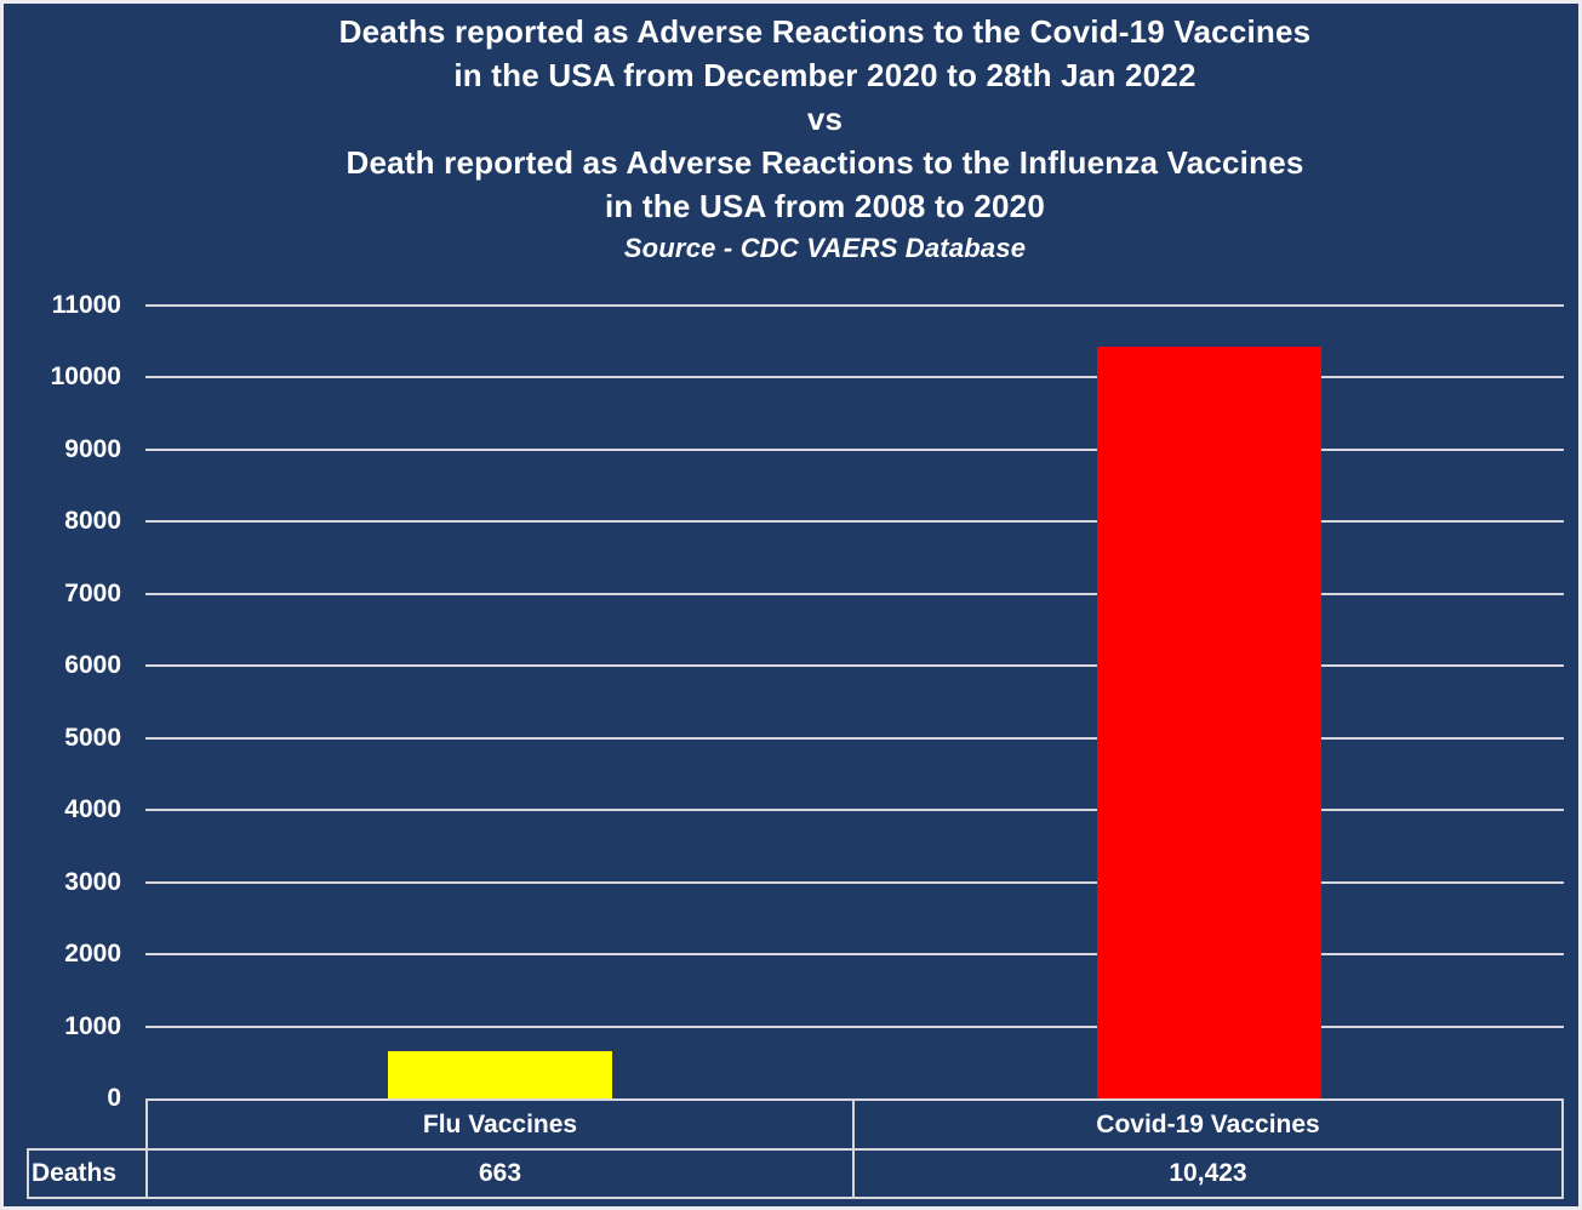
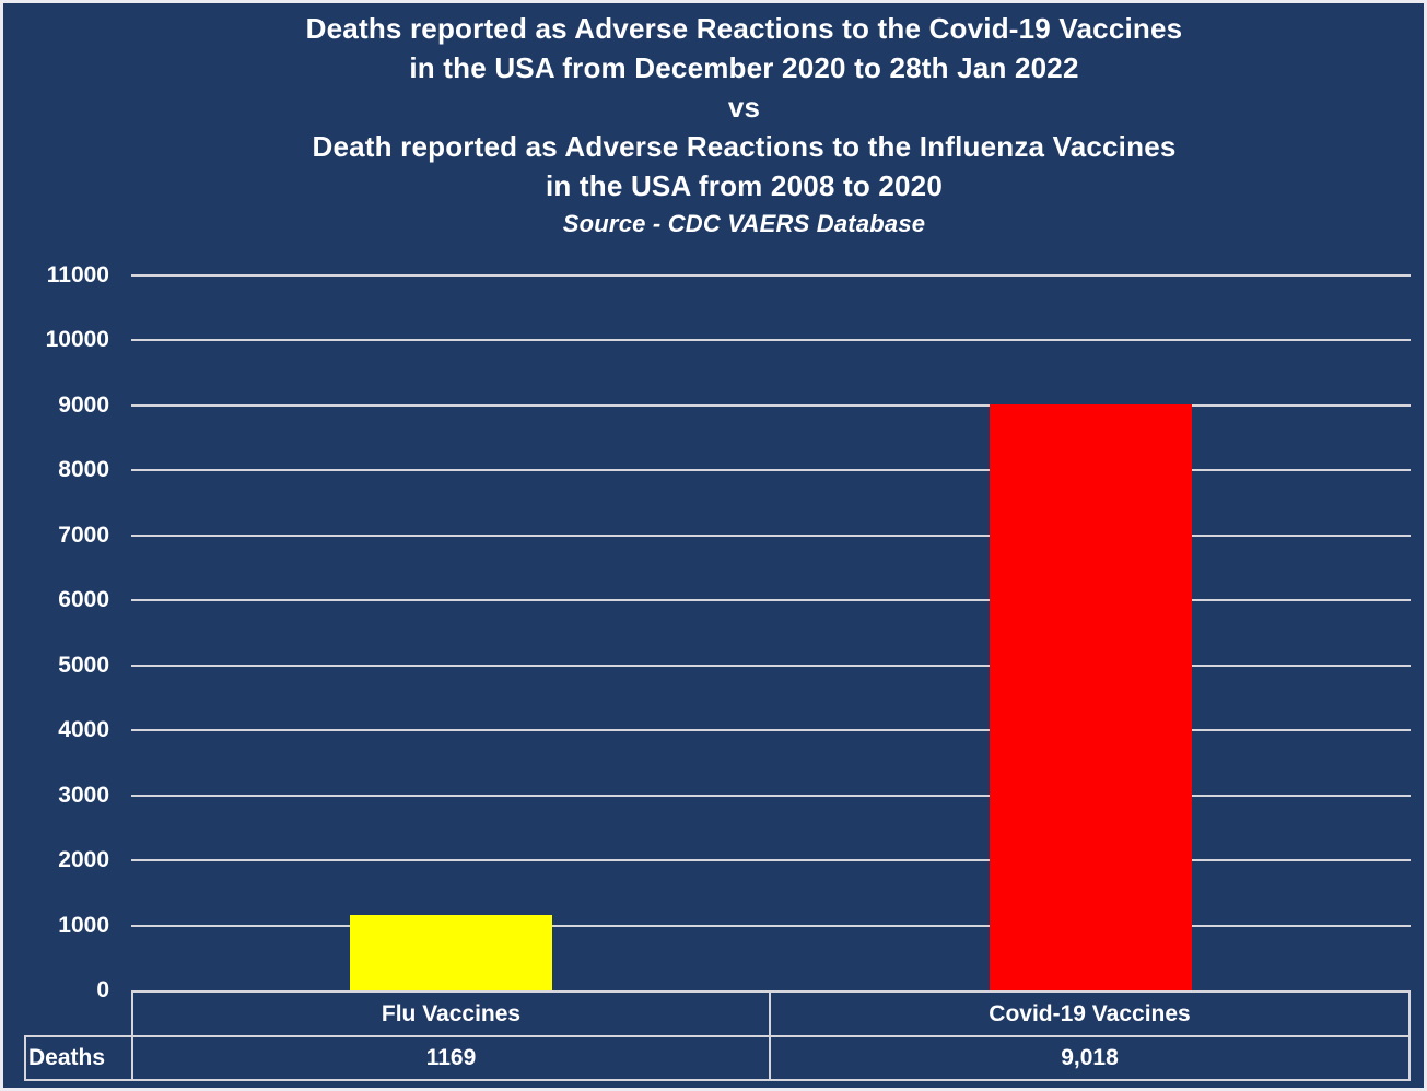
Flu Vaccines: 663 -> 1169
Covid-19 Vaccines: 10,423 -> 9,018
